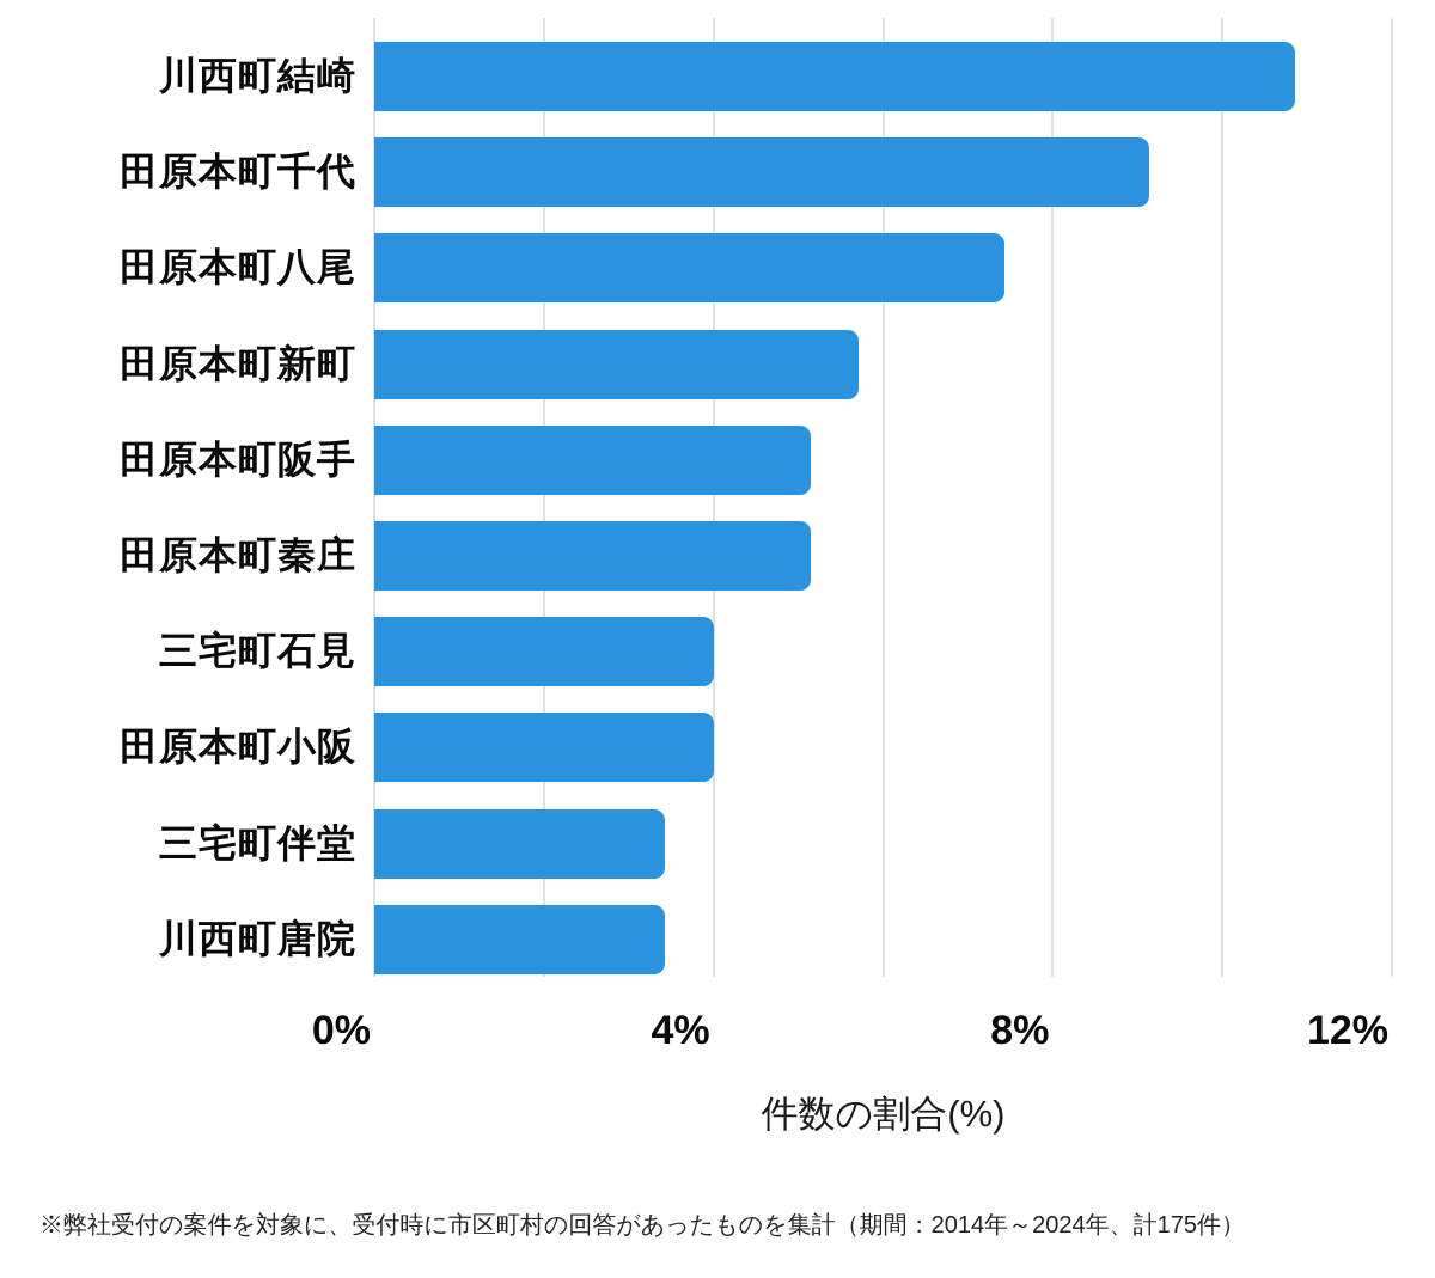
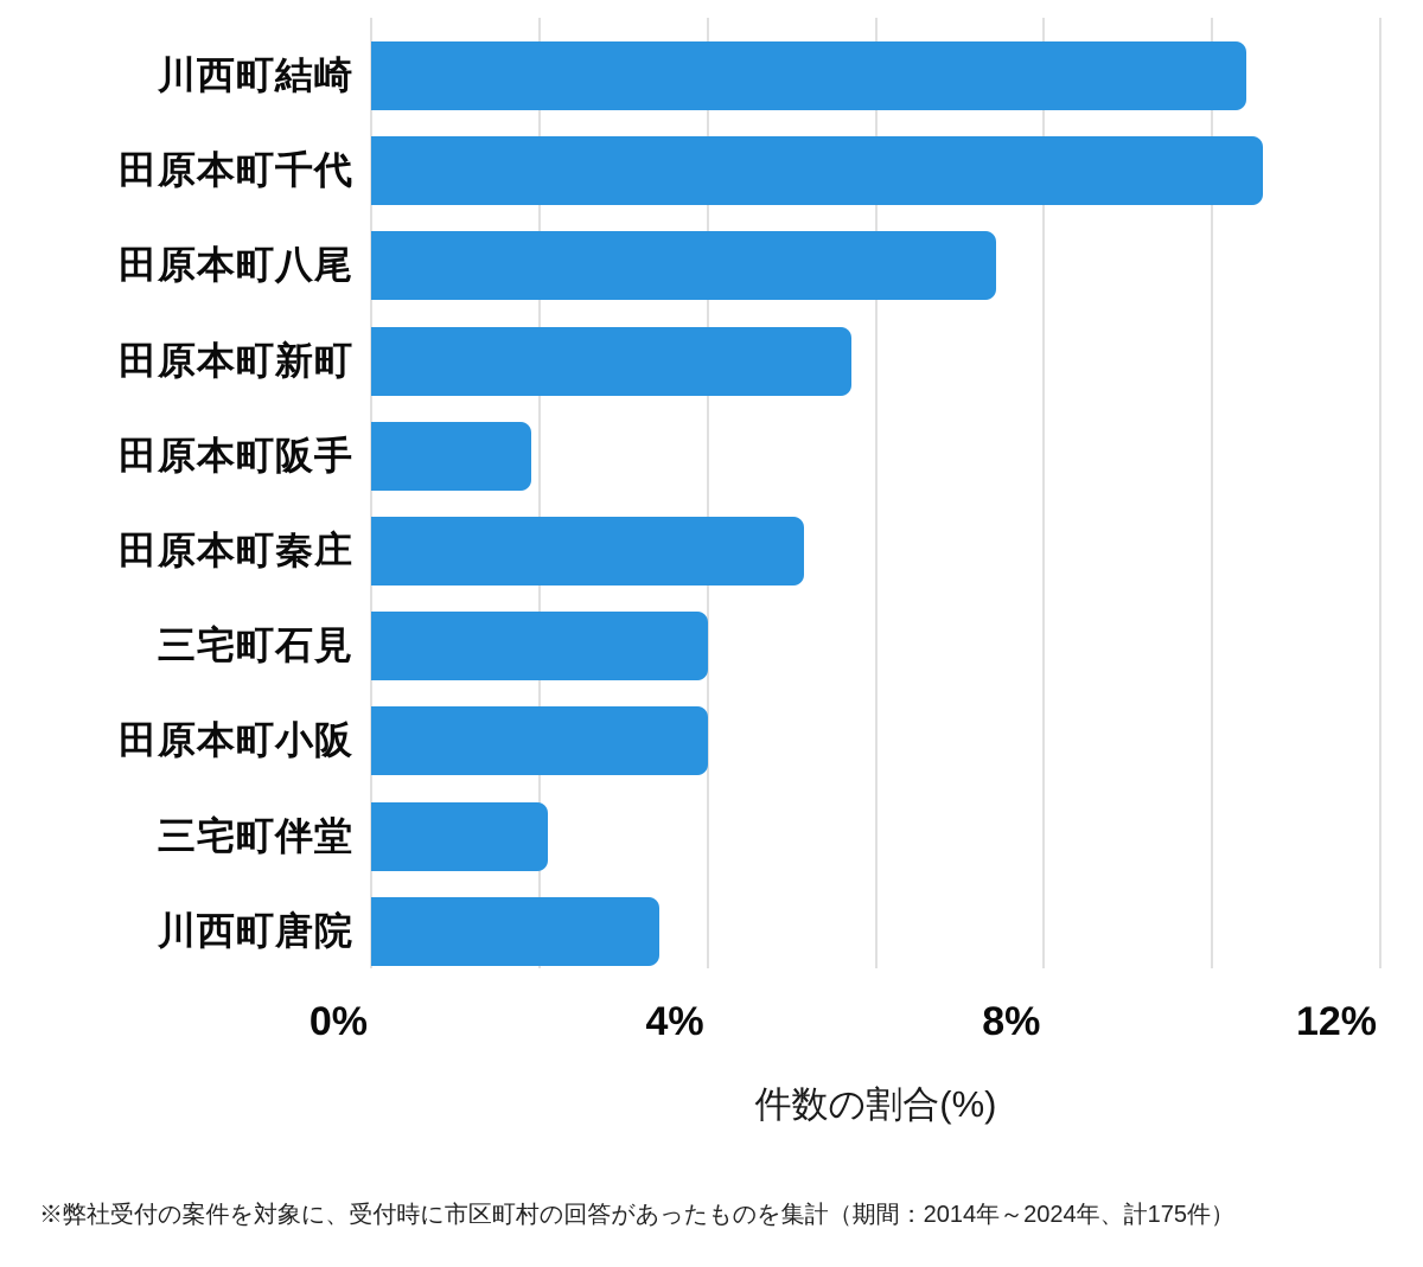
川西町結崎: 10.9% -> 10.4%
田原本町千代: 9.1% -> 10.6%
田原本町阪手: 5.1% -> 1.9%
三宅町伴堂: 3.4% -> 2.1%
